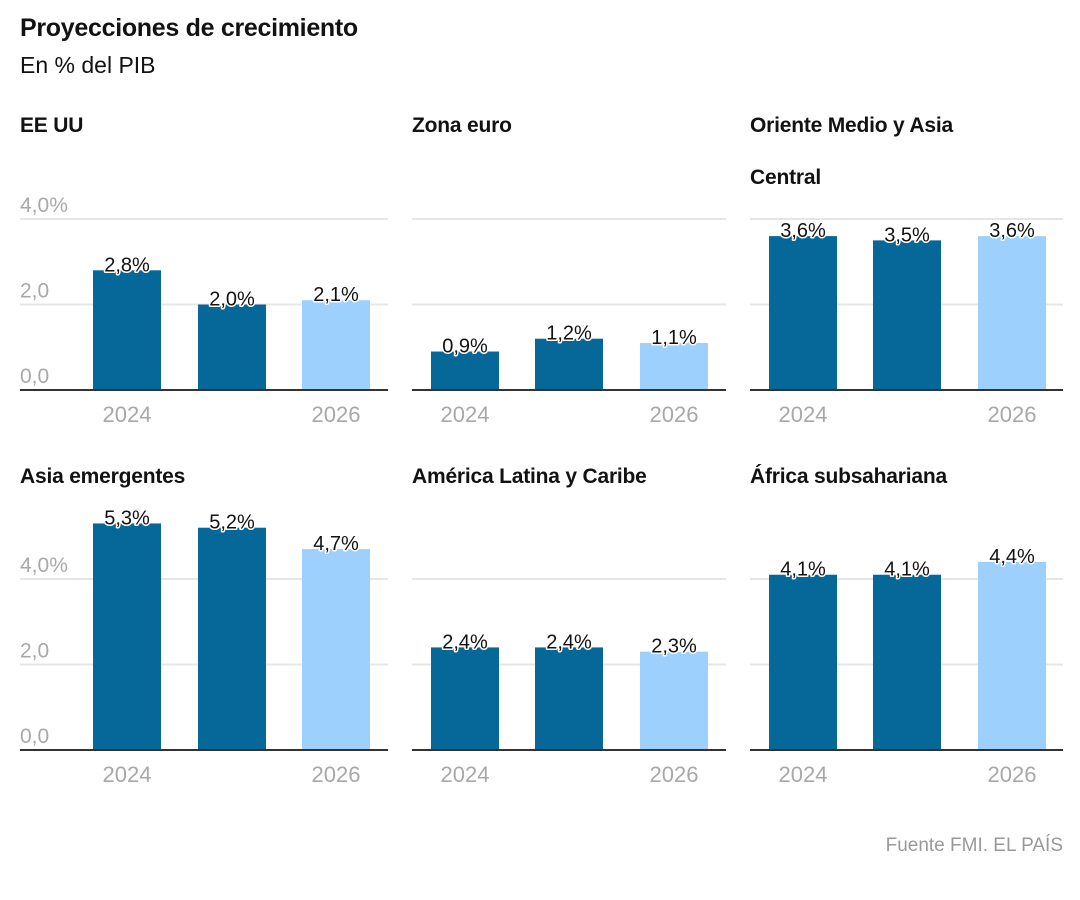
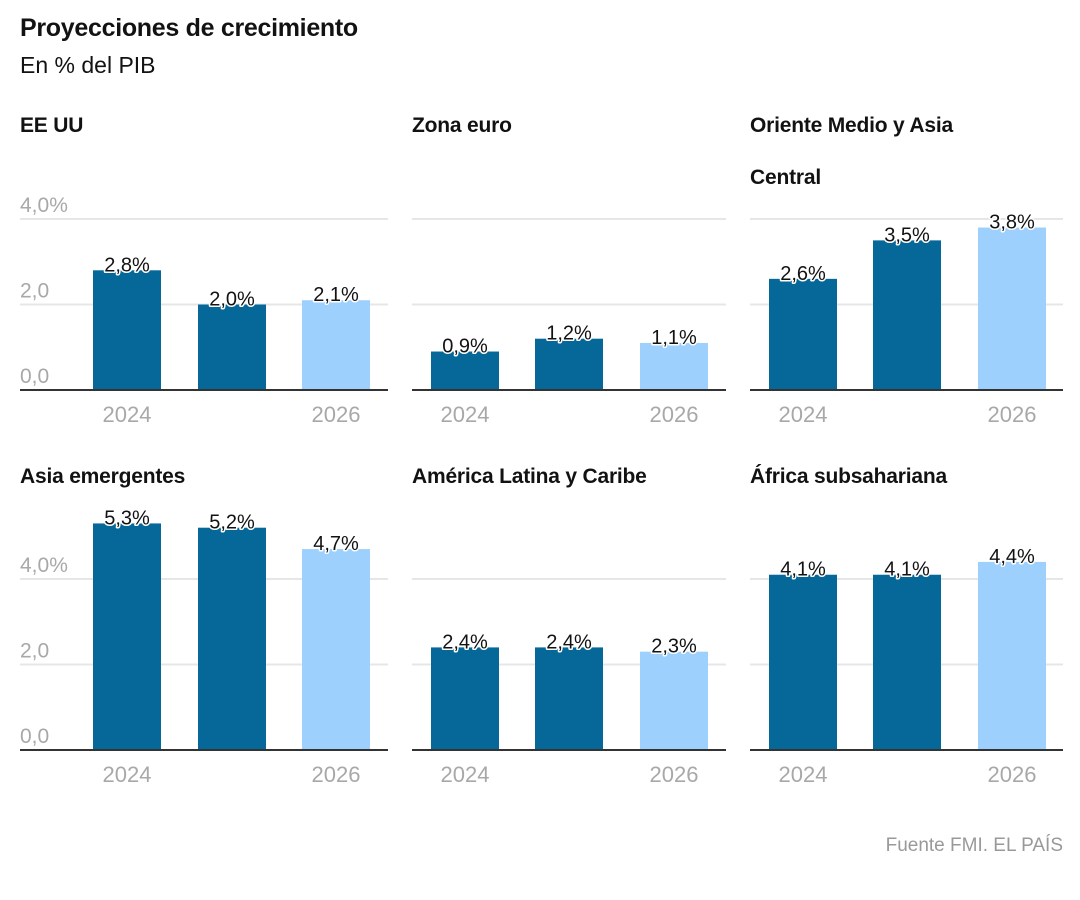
Oriente Medio y Asia Central/2024: 3,6% -> 2,6%
Oriente Medio y Asia Central/2026: 3,6% -> 3,8%
